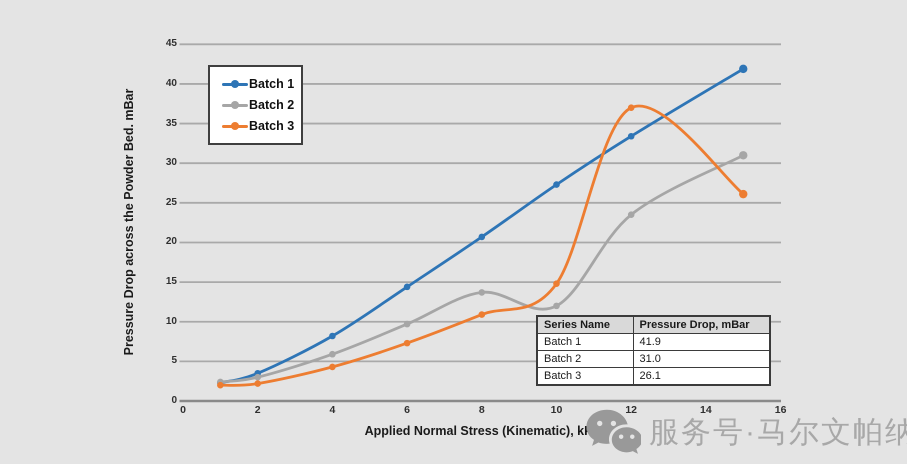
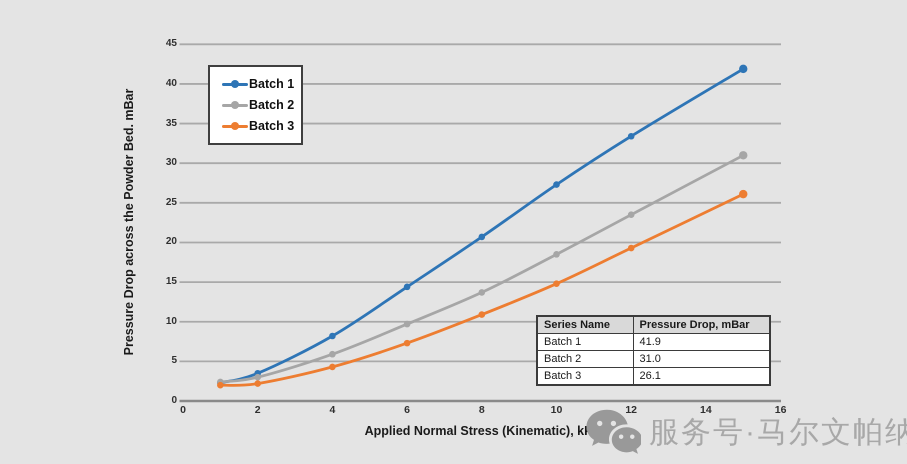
Batch 2/10: 12 -> 18
Batch 3/12: 37 -> 19
